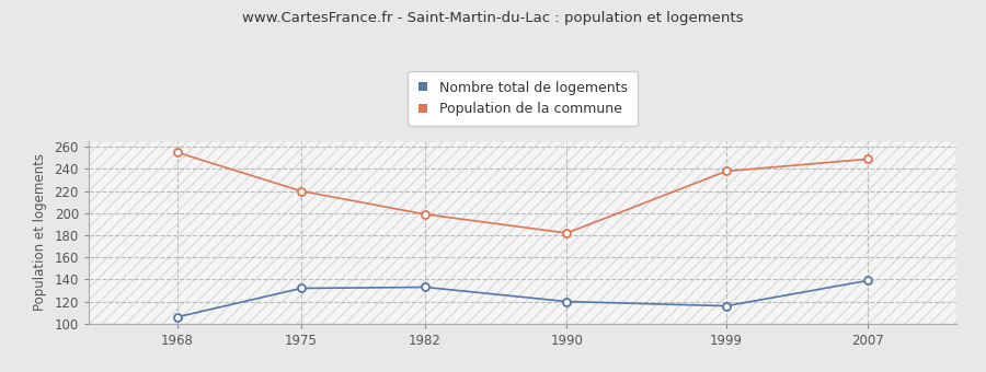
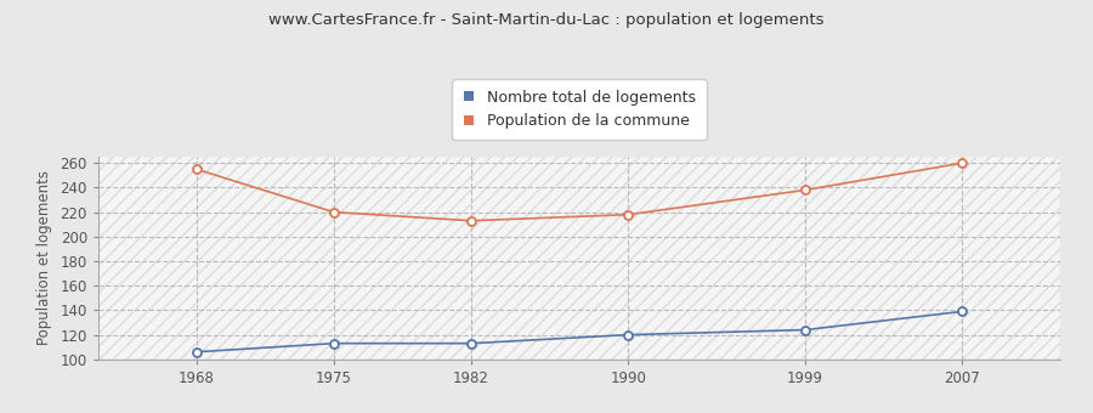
Nombre total de logements/1975: 132 -> 113
Nombre total de logements/1982: 133 -> 113
Population de la commune/1982: 199 -> 213
Population de la commune/1990: 182 -> 218
Nombre total de logements/1999: 116 -> 124
Population de la commune/2007: 249 -> 260
